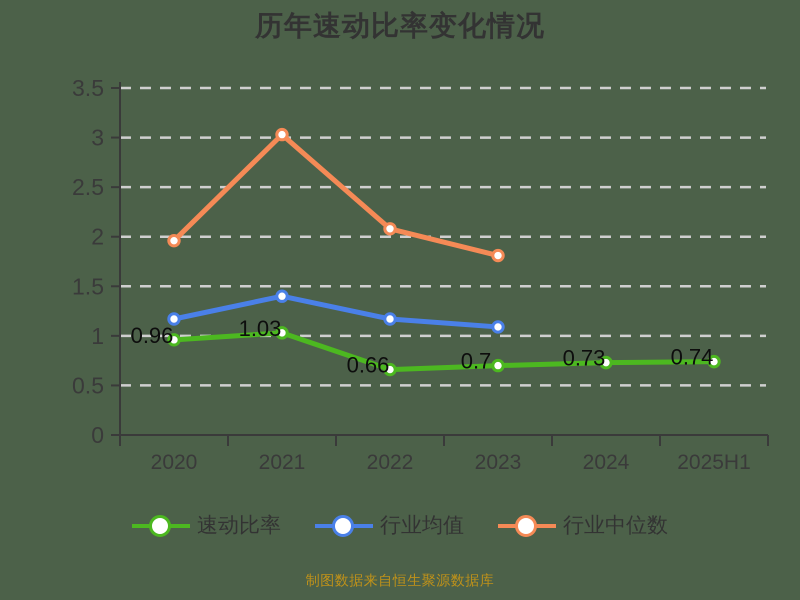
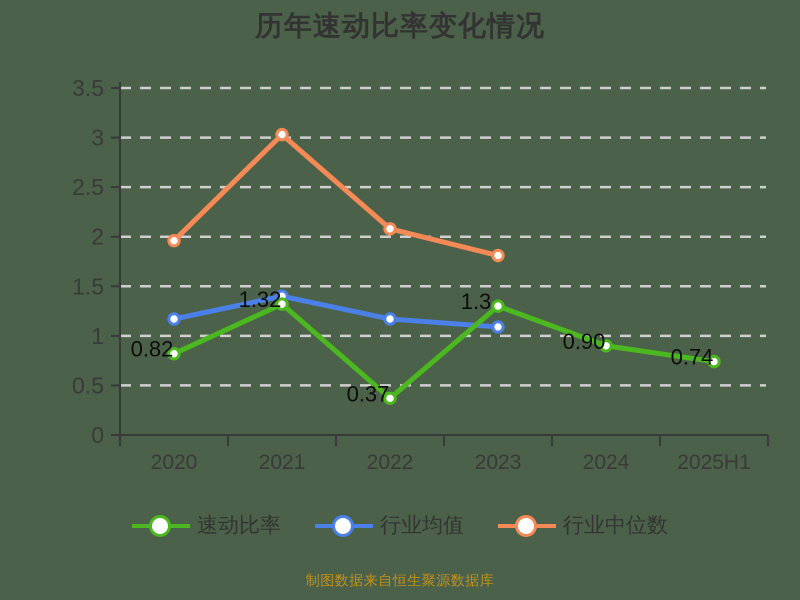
速动比率/2020: 0.96 -> 0.82
速动比率/2021: 1.03 -> 1.32
速动比率/2022: 0.66 -> 0.37
速动比率/2023: 0.7 -> 1.3
速动比率/2024: 0.73 -> 0.90
